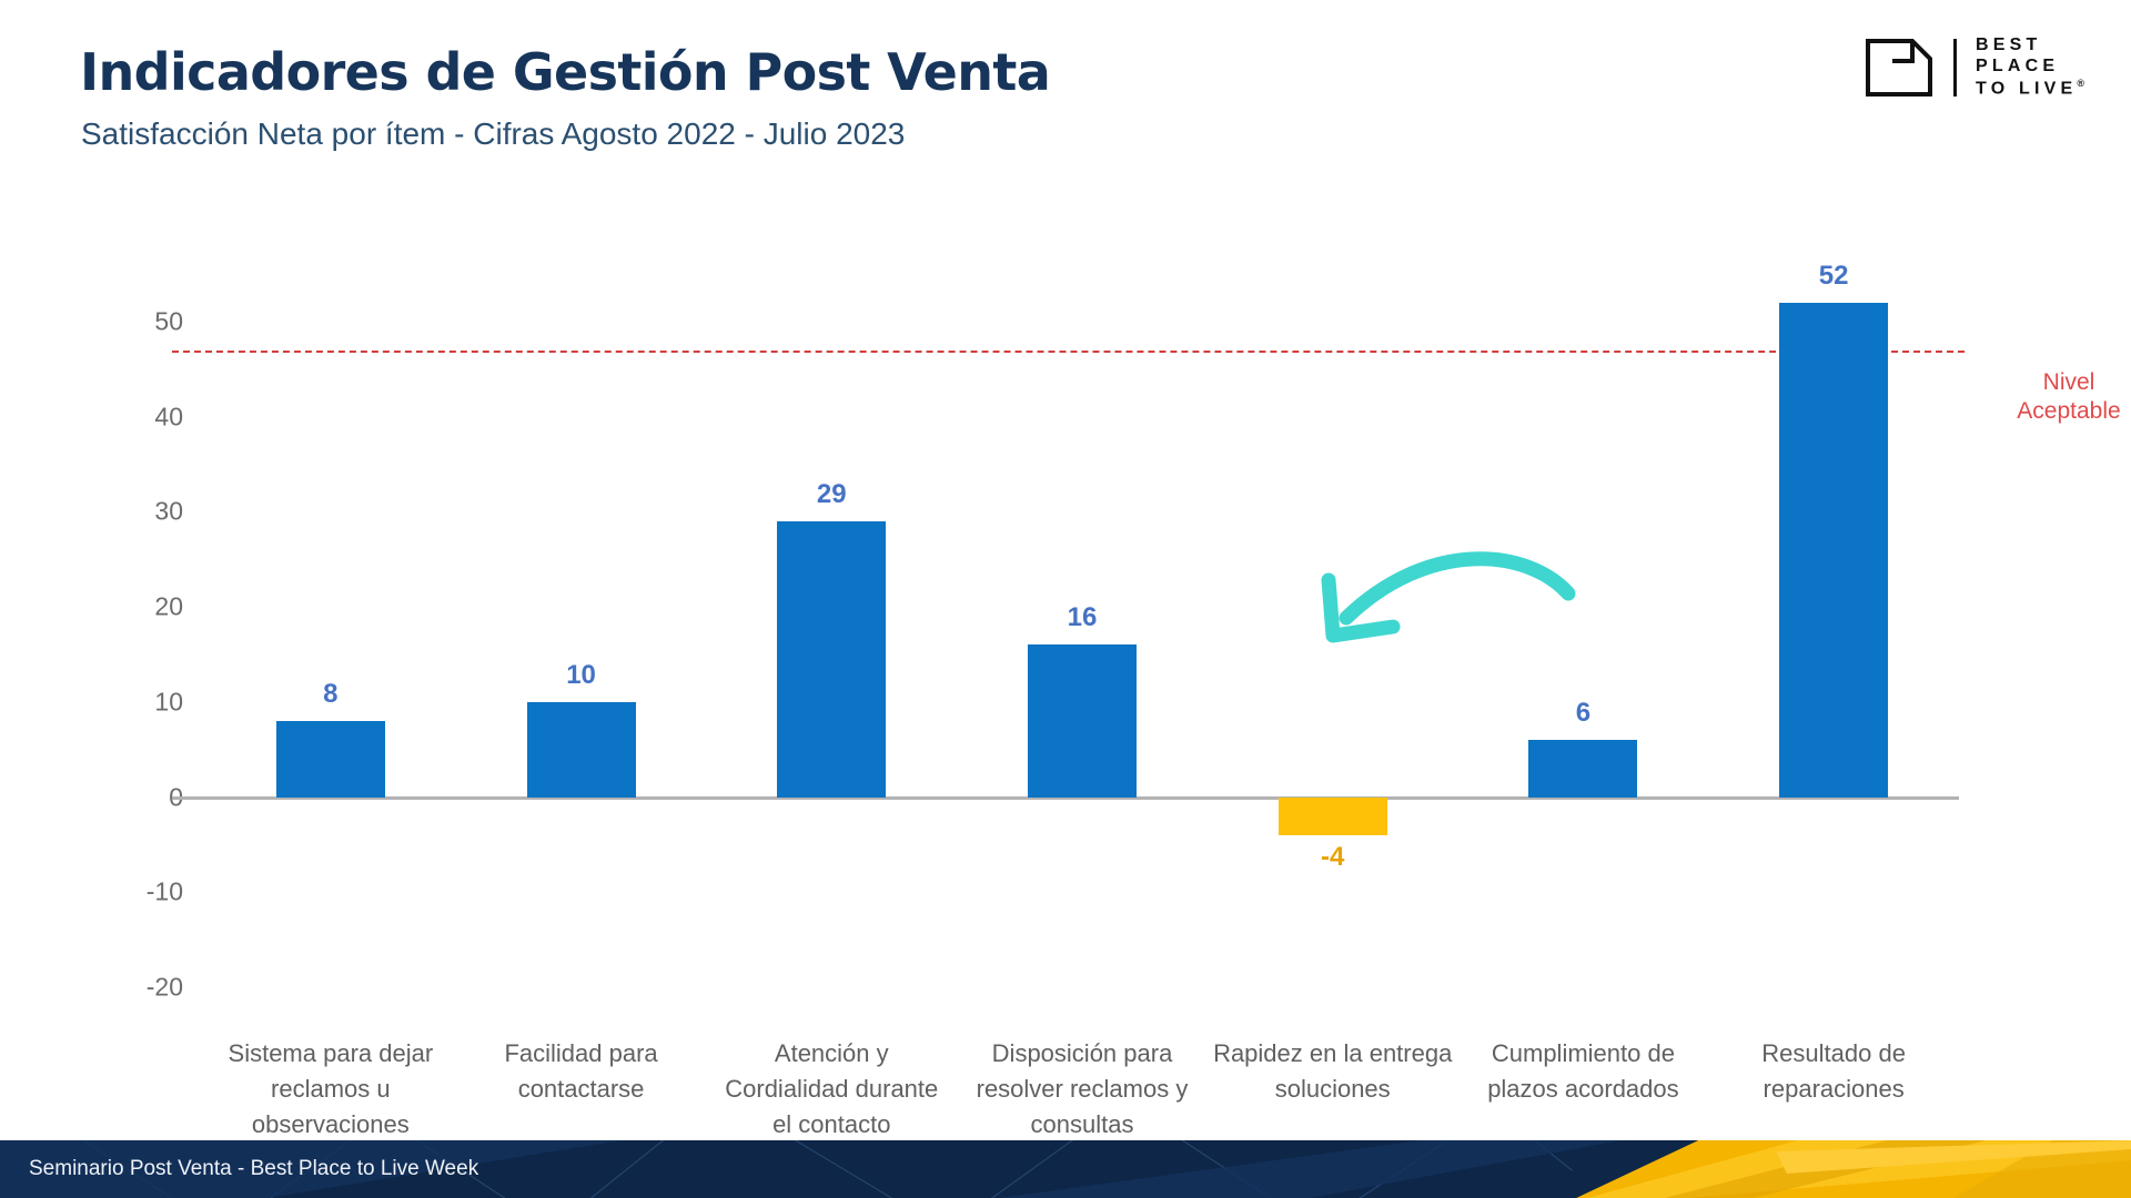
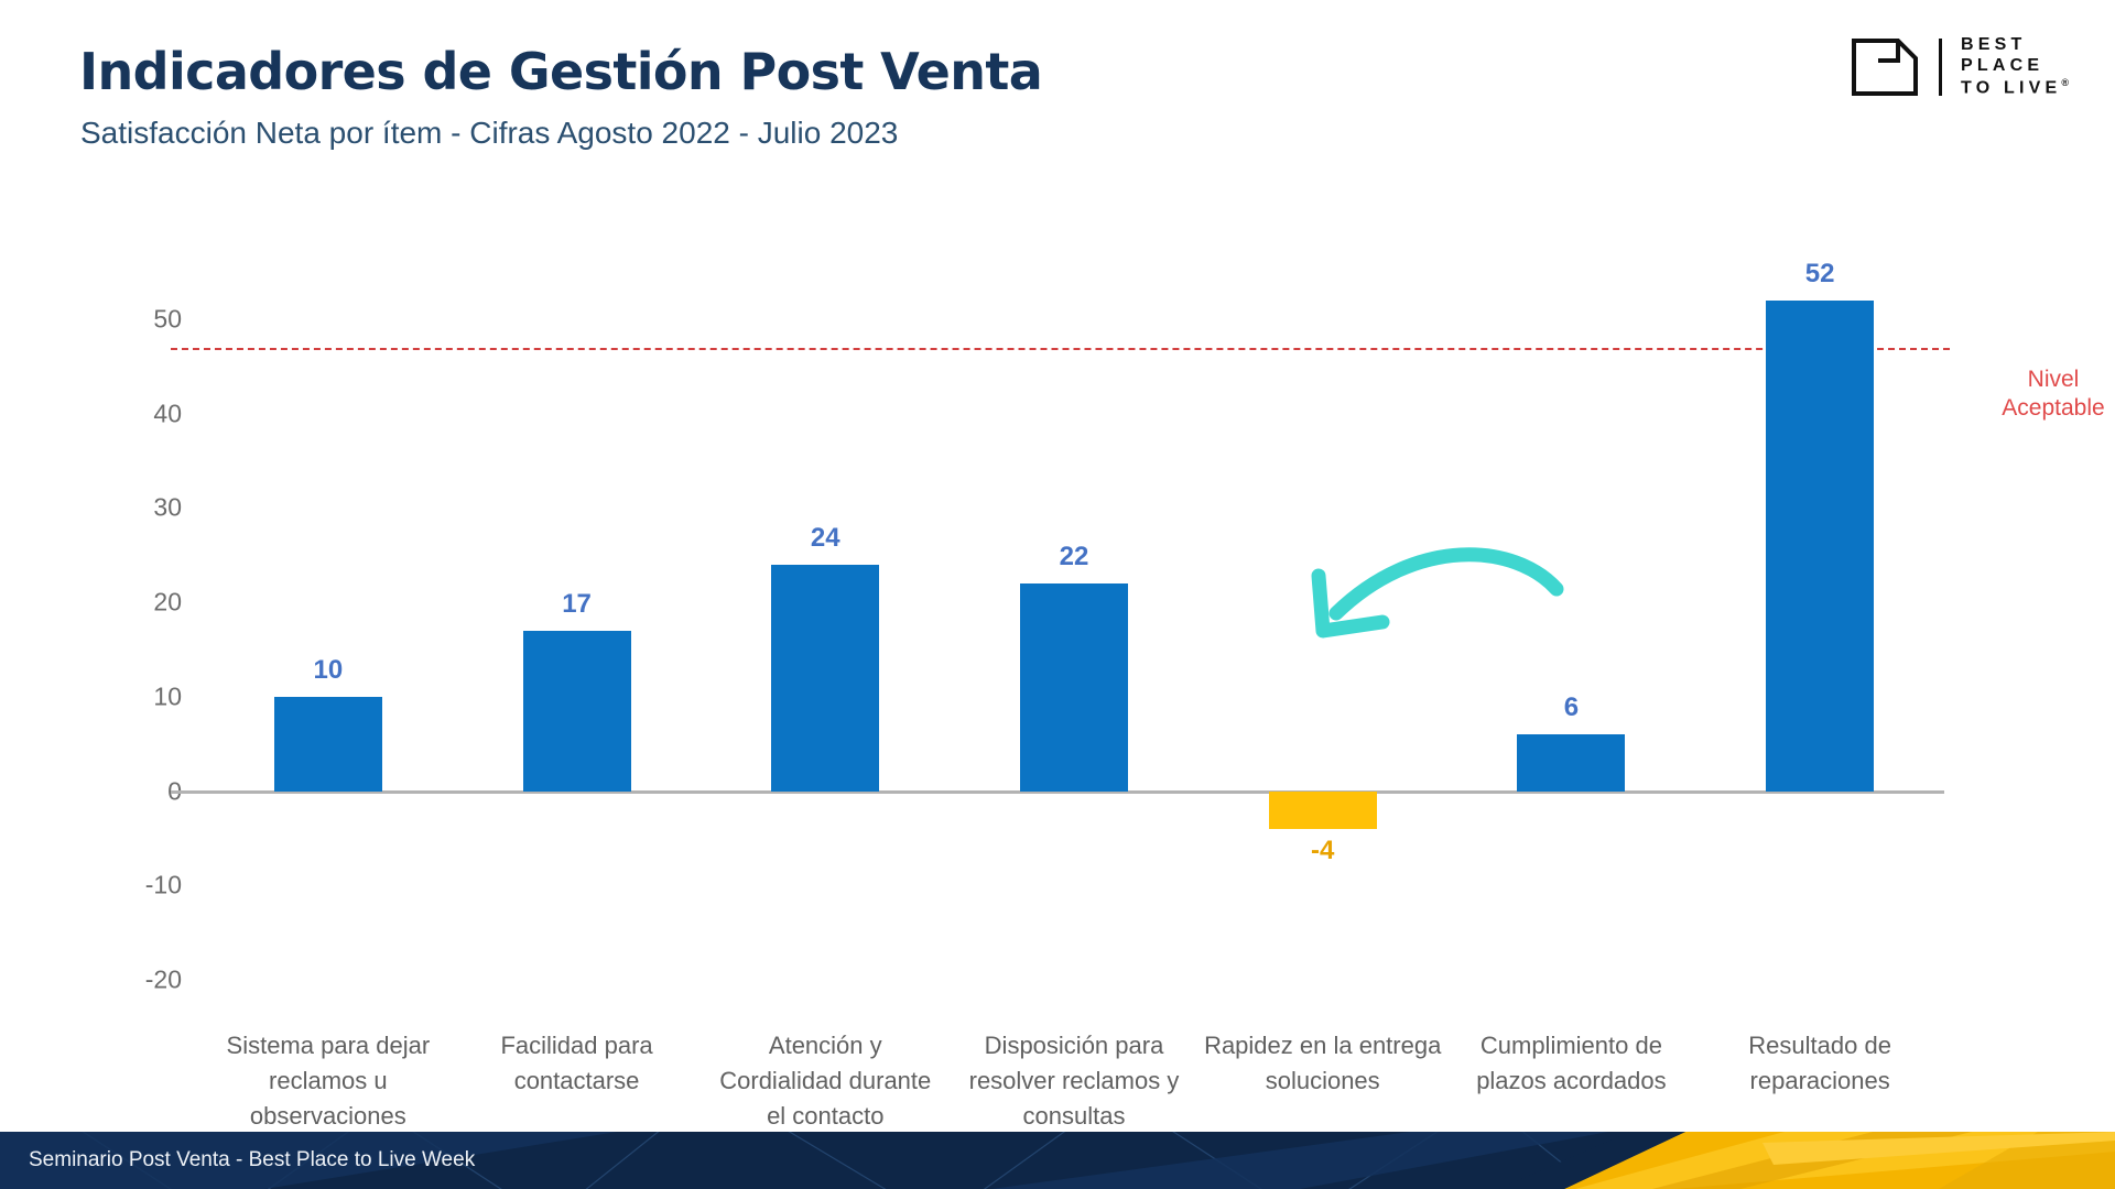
Sistema para dejar reclamos u observaciones: 8 -> 10
Facilidad para contactarse: 10 -> 17
Atención y Cordialidad durante el contacto: 29 -> 24
Disposición para resolver reclamos y consultas: 16 -> 22
